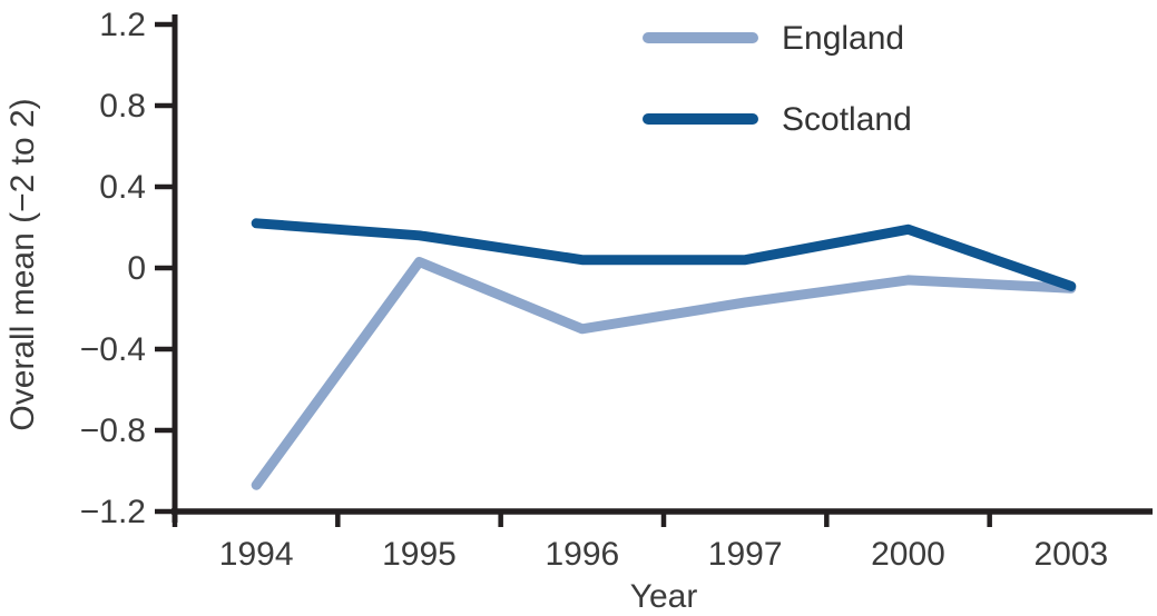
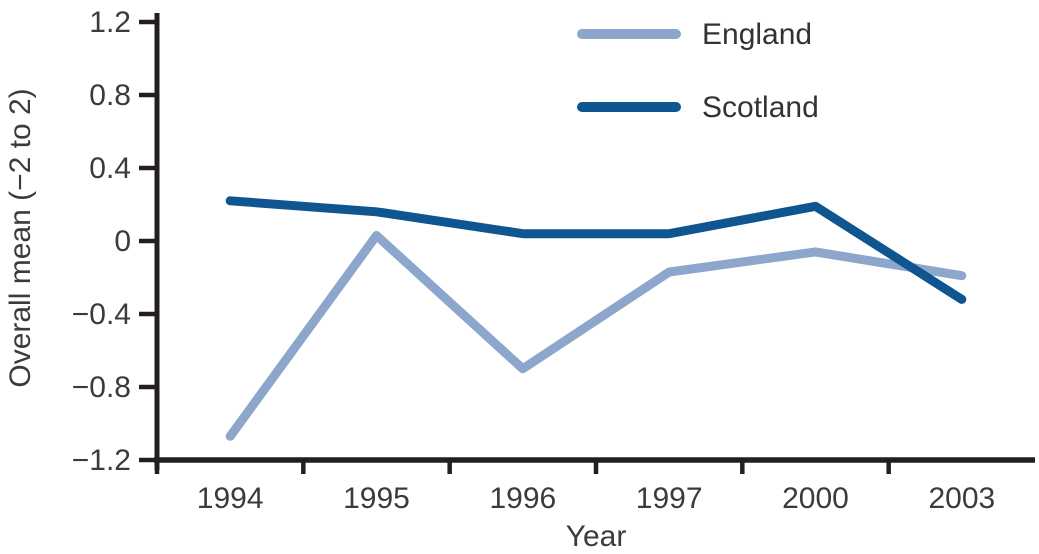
England/1996: -0.30 -> -0.70
England/2003: -0.10 -> -0.19
Scotland/2003: -0.09 -> -0.32
